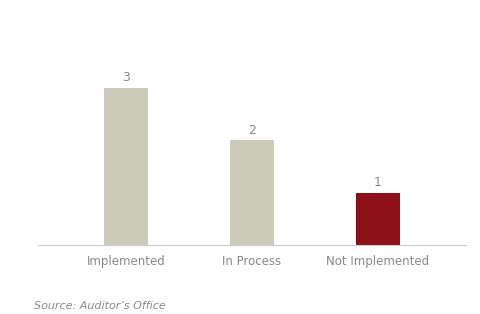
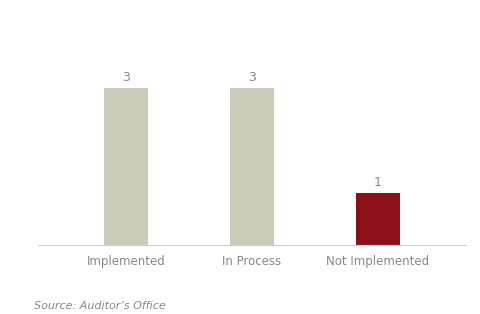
In Process: 2 -> 3
